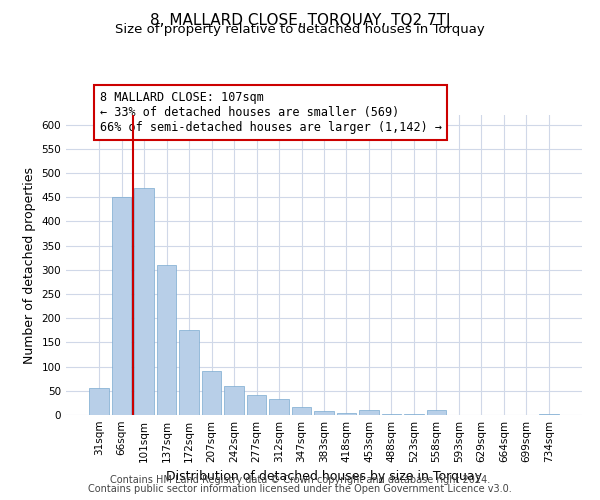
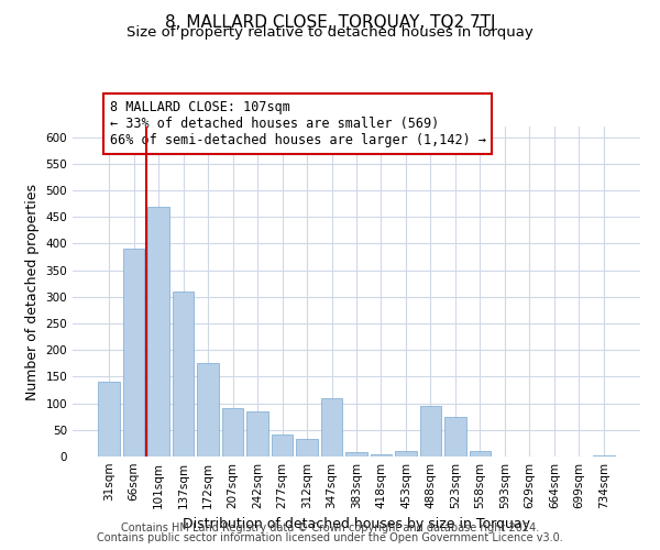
31sqm: 55 -> 140
66sqm: 450 -> 390
242sqm: 60 -> 85
347sqm: 17 -> 110
488sqm: 2 -> 95
523sqm: 2 -> 75
